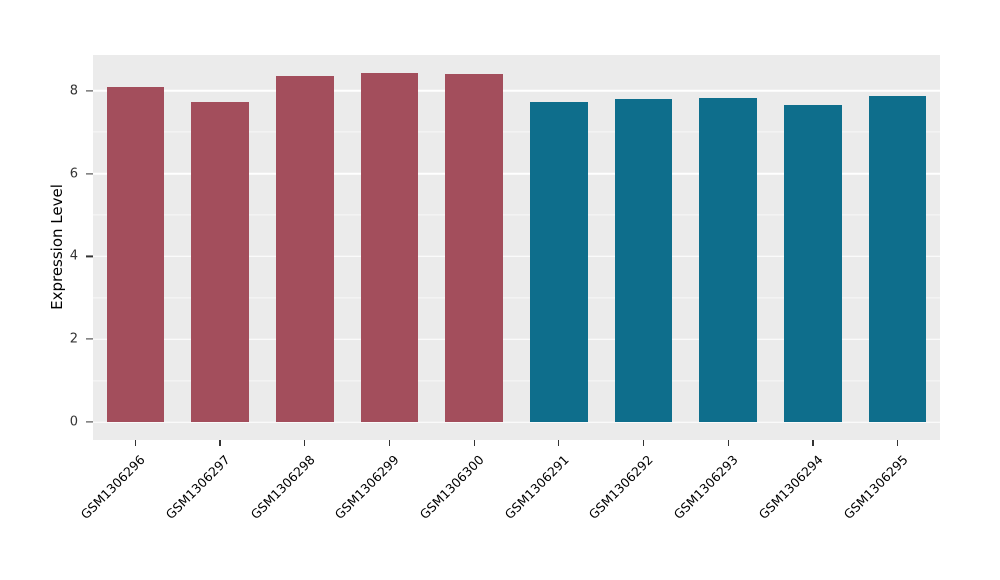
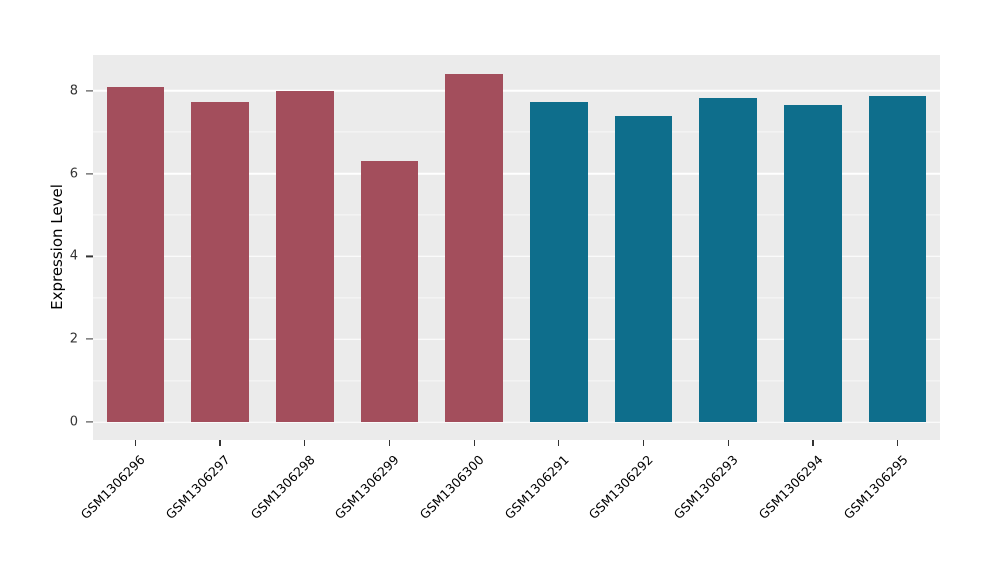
GSM1306298: 8.3 -> 8.0
GSM1306299: 8.4 -> 6.3
GSM1306292: 7.8 -> 7.4
